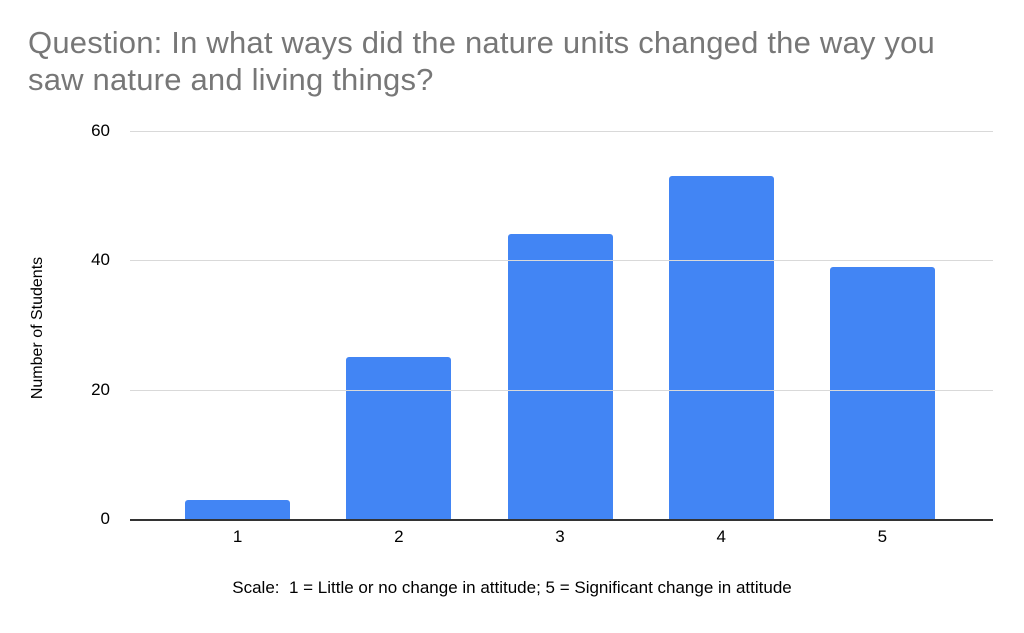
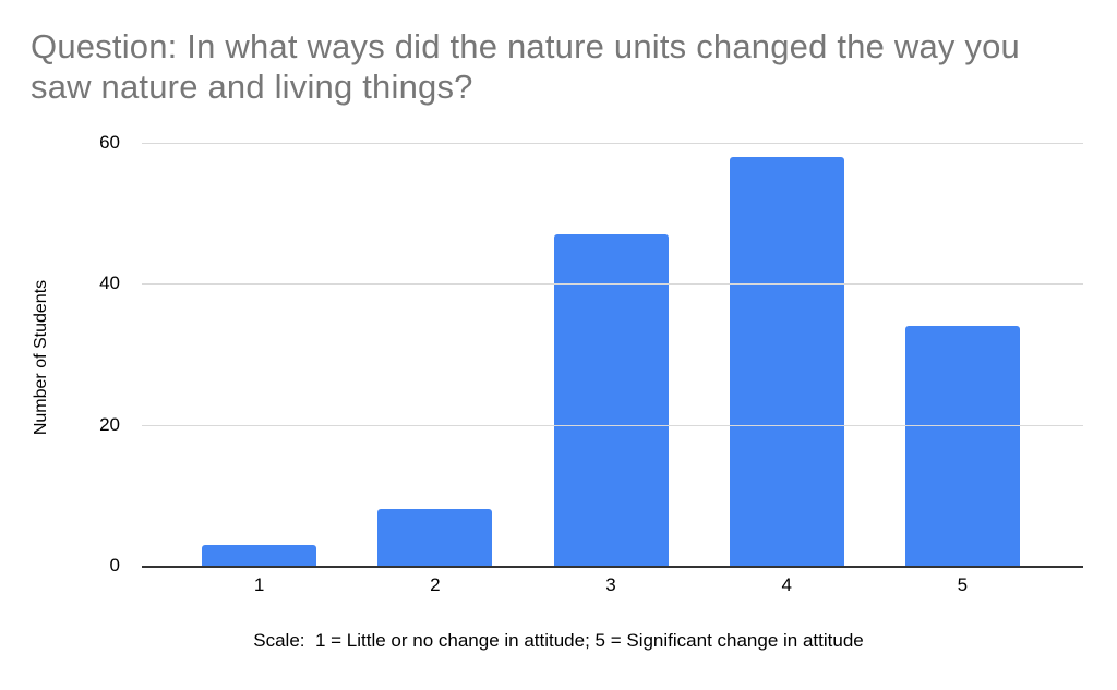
2: 25 -> 8
3: 44 -> 47
4: 53 -> 58
5: 39 -> 34
